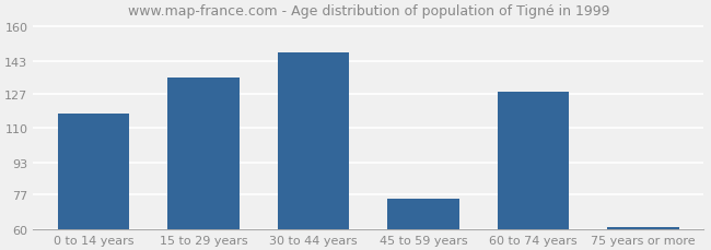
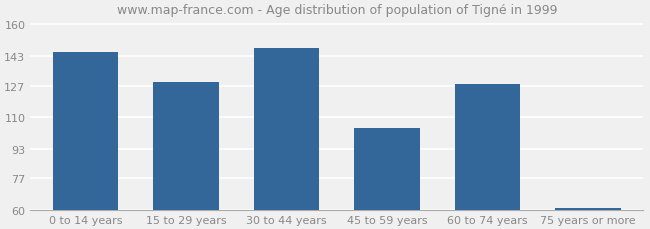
0 to 14 years: 117 -> 145
15 to 29 years: 135 -> 129
45 to 59 years: 75 -> 104
